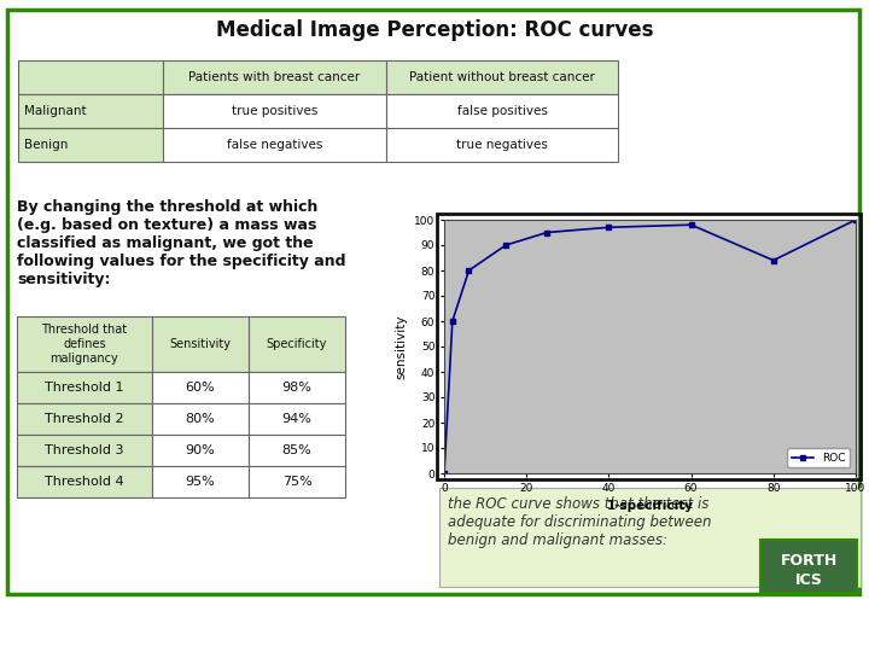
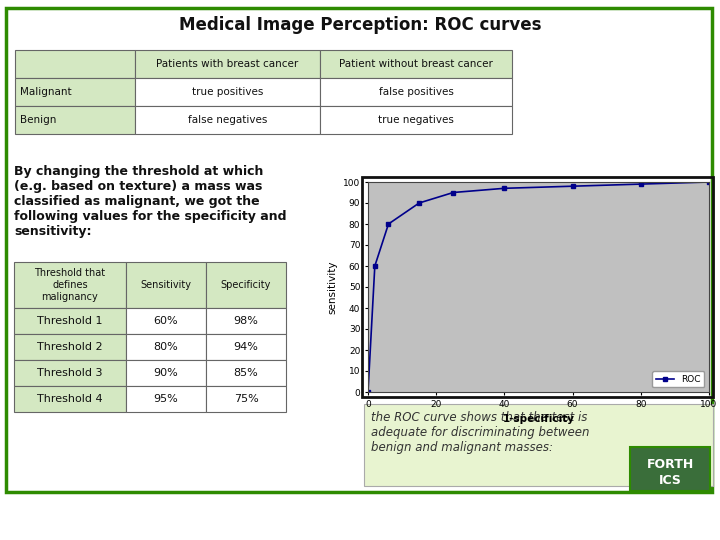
80: 84 -> 99
